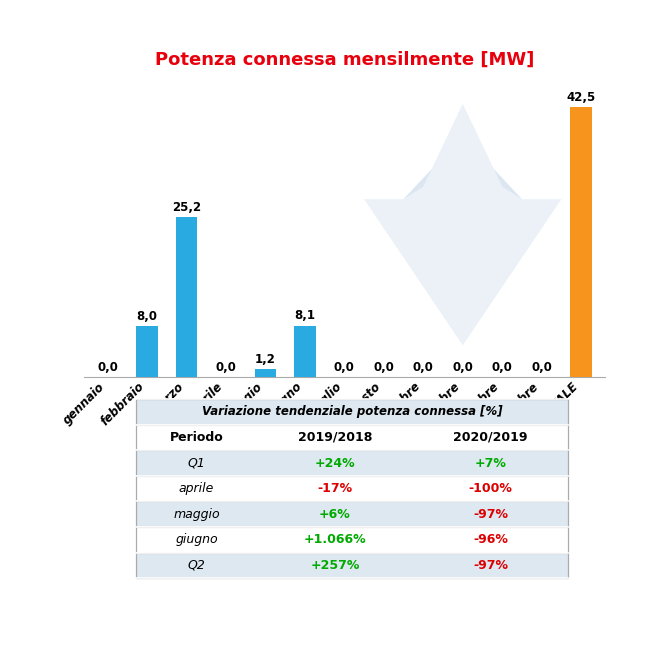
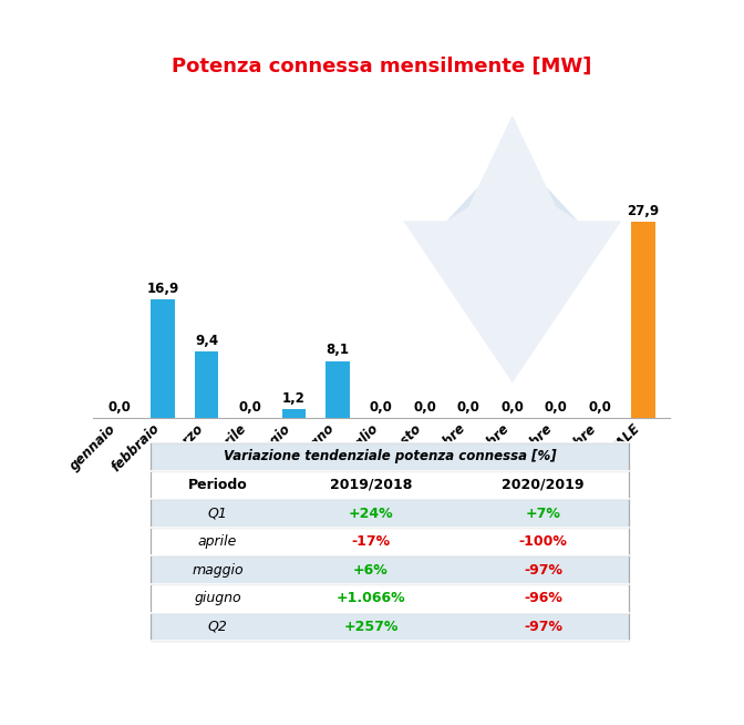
febbraio: 8,0 -> 16,9
marzo: 25,2 -> 9,4
TOTALE: 42,5 -> 27,9
